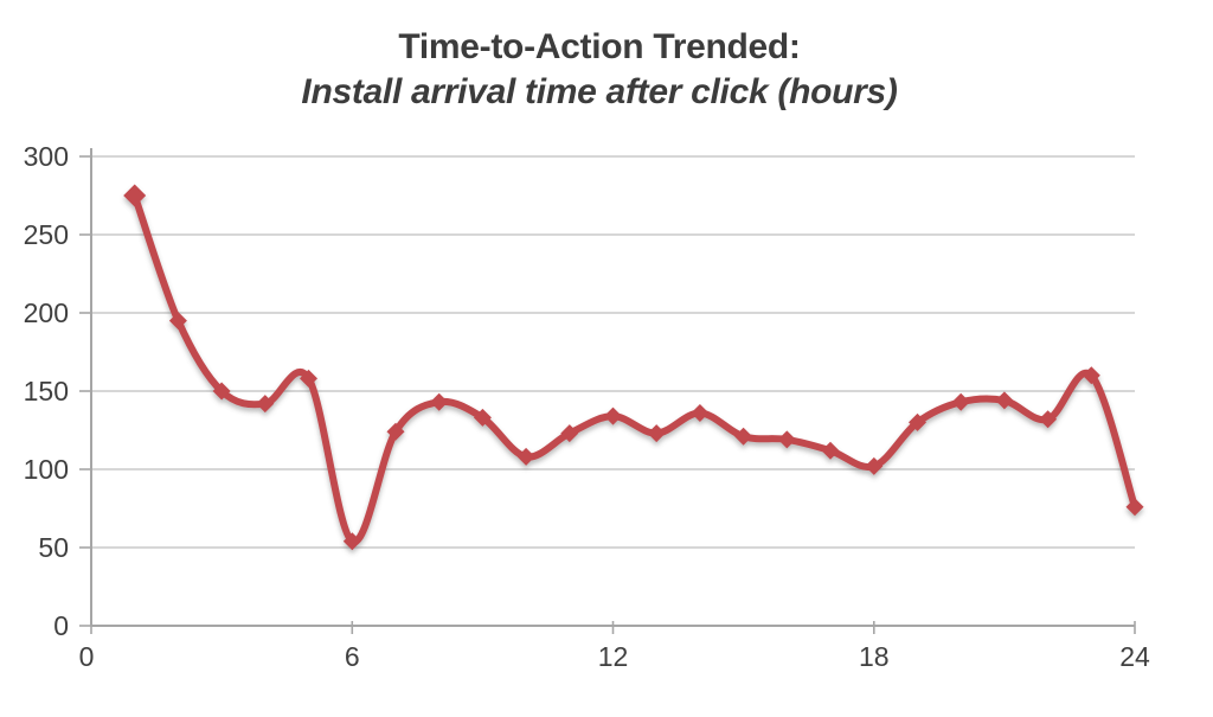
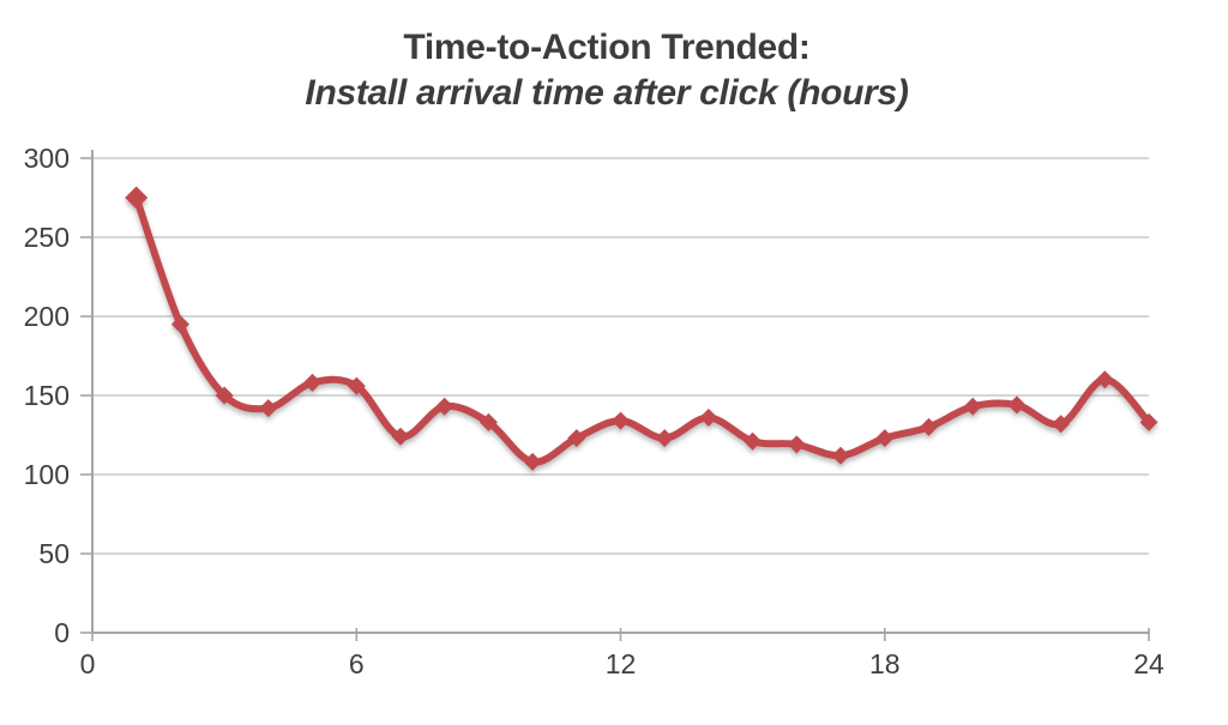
6: 54 -> 156
18: 102 -> 123
24: 76 -> 133
